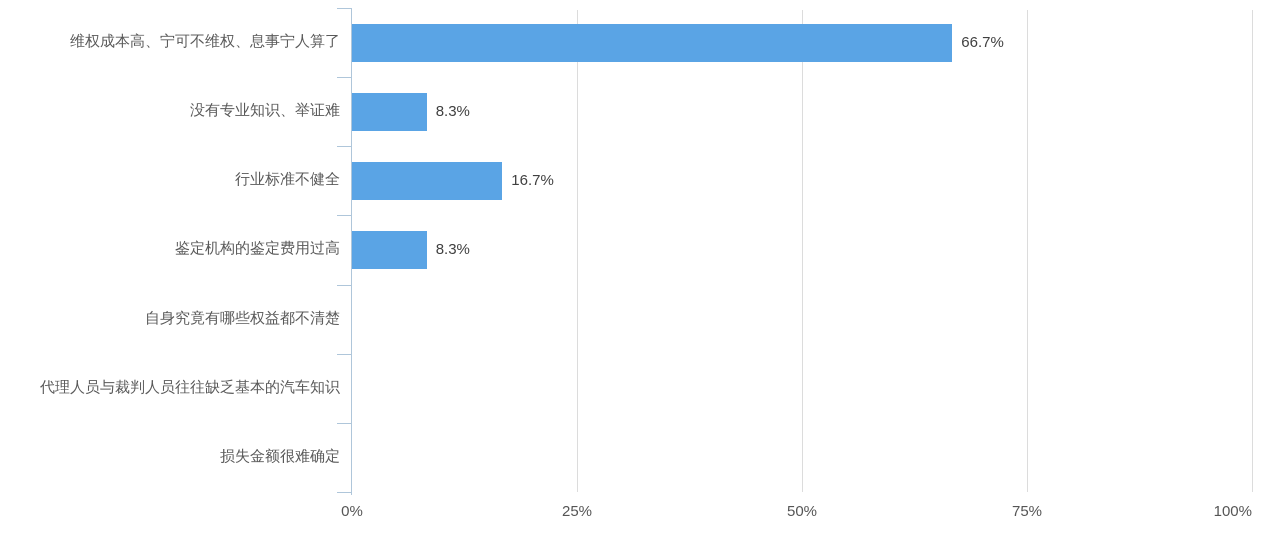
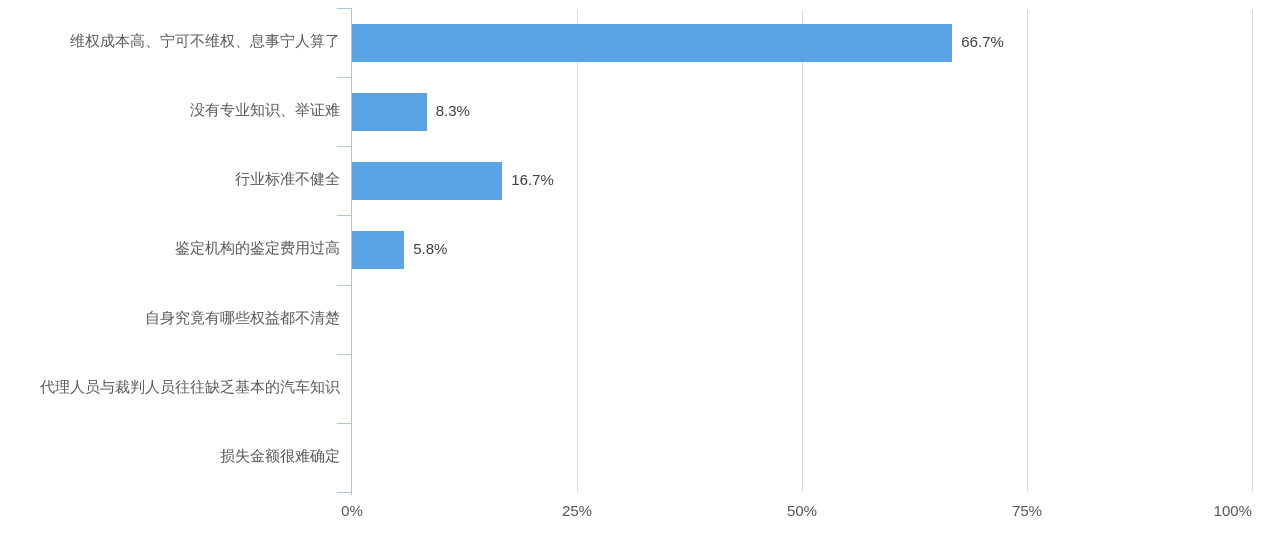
鉴定机构的鉴定费用过高: 8.3% -> 5.8%
